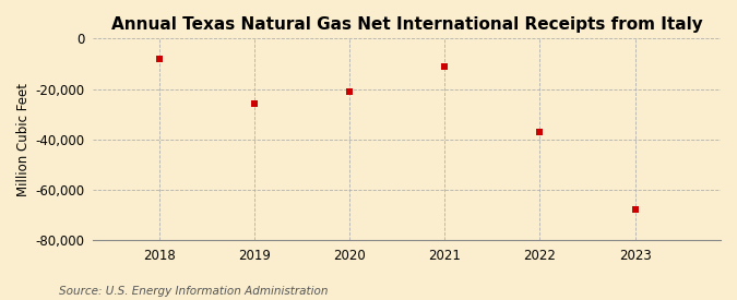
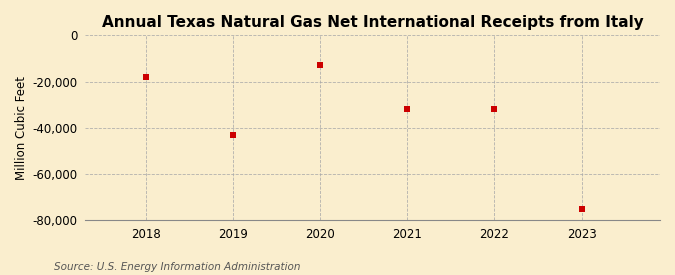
2018: -8,000 -> -18,000
2019: -26,000 -> -43,000
2020: -21,000 -> -13,000
2021: -11,000 -> -32,000
2022: -37,000 -> -32,000
2023: -68,000 -> -75,000
